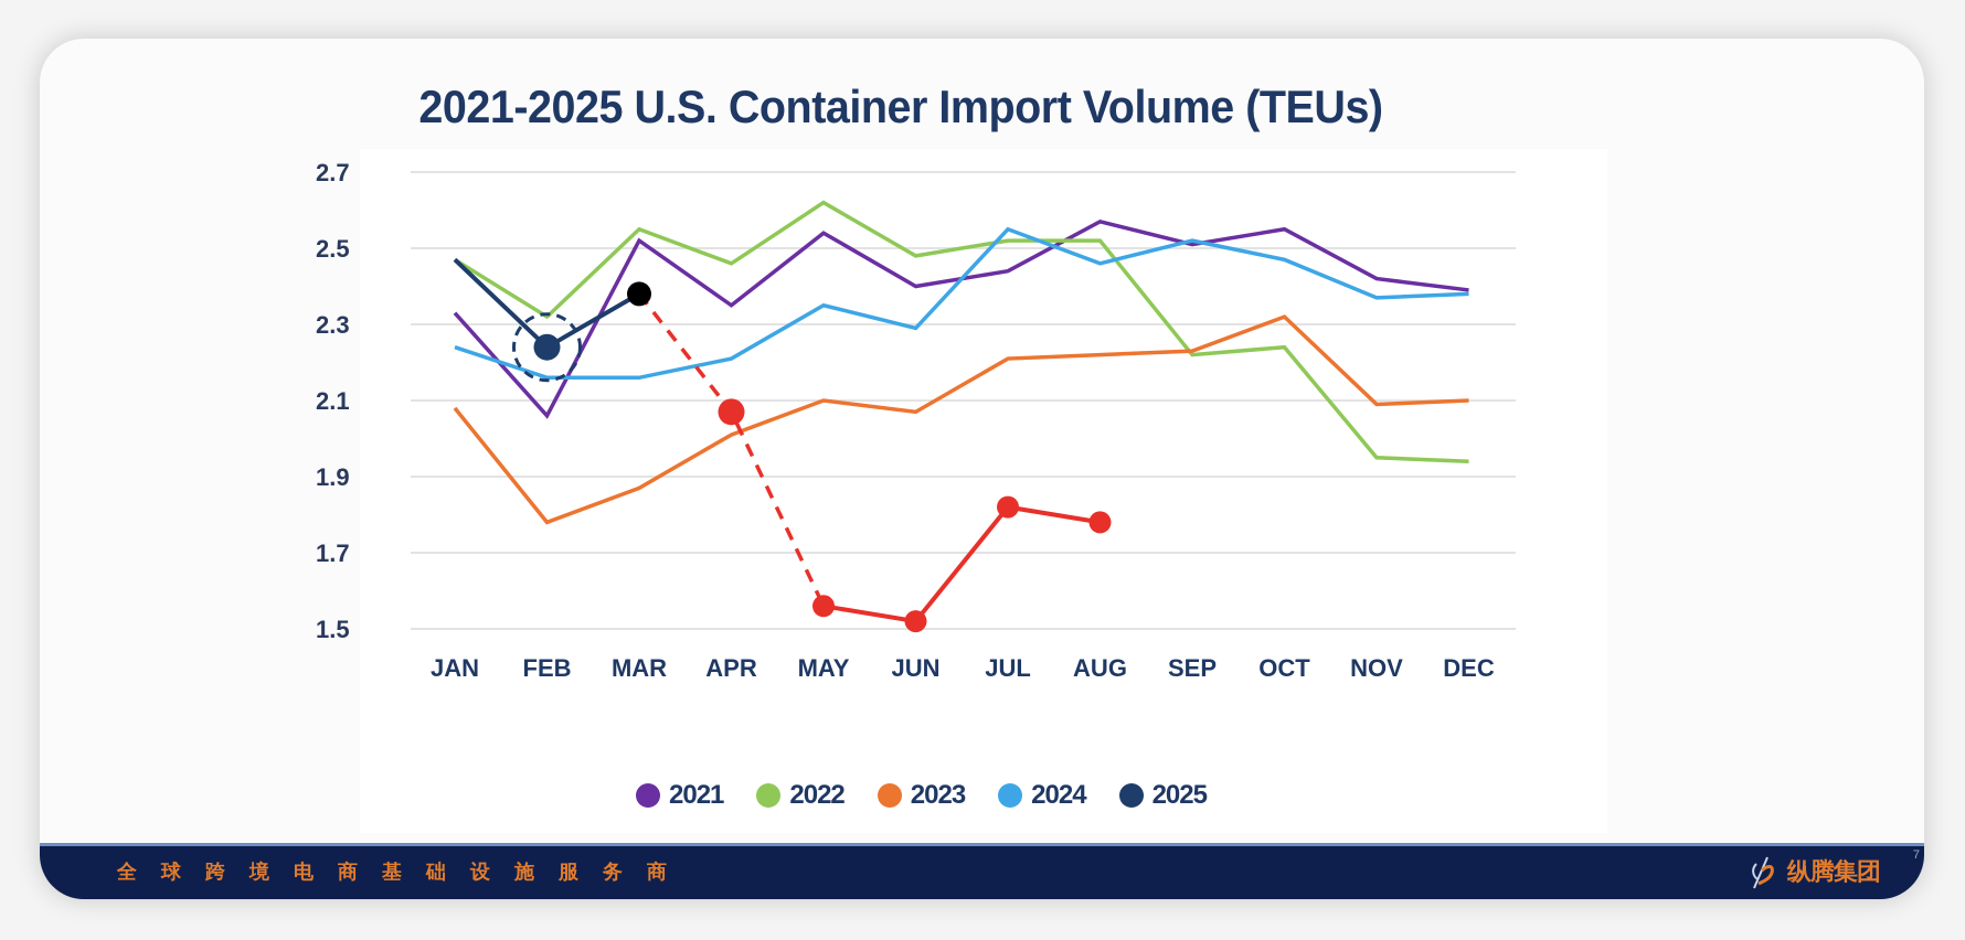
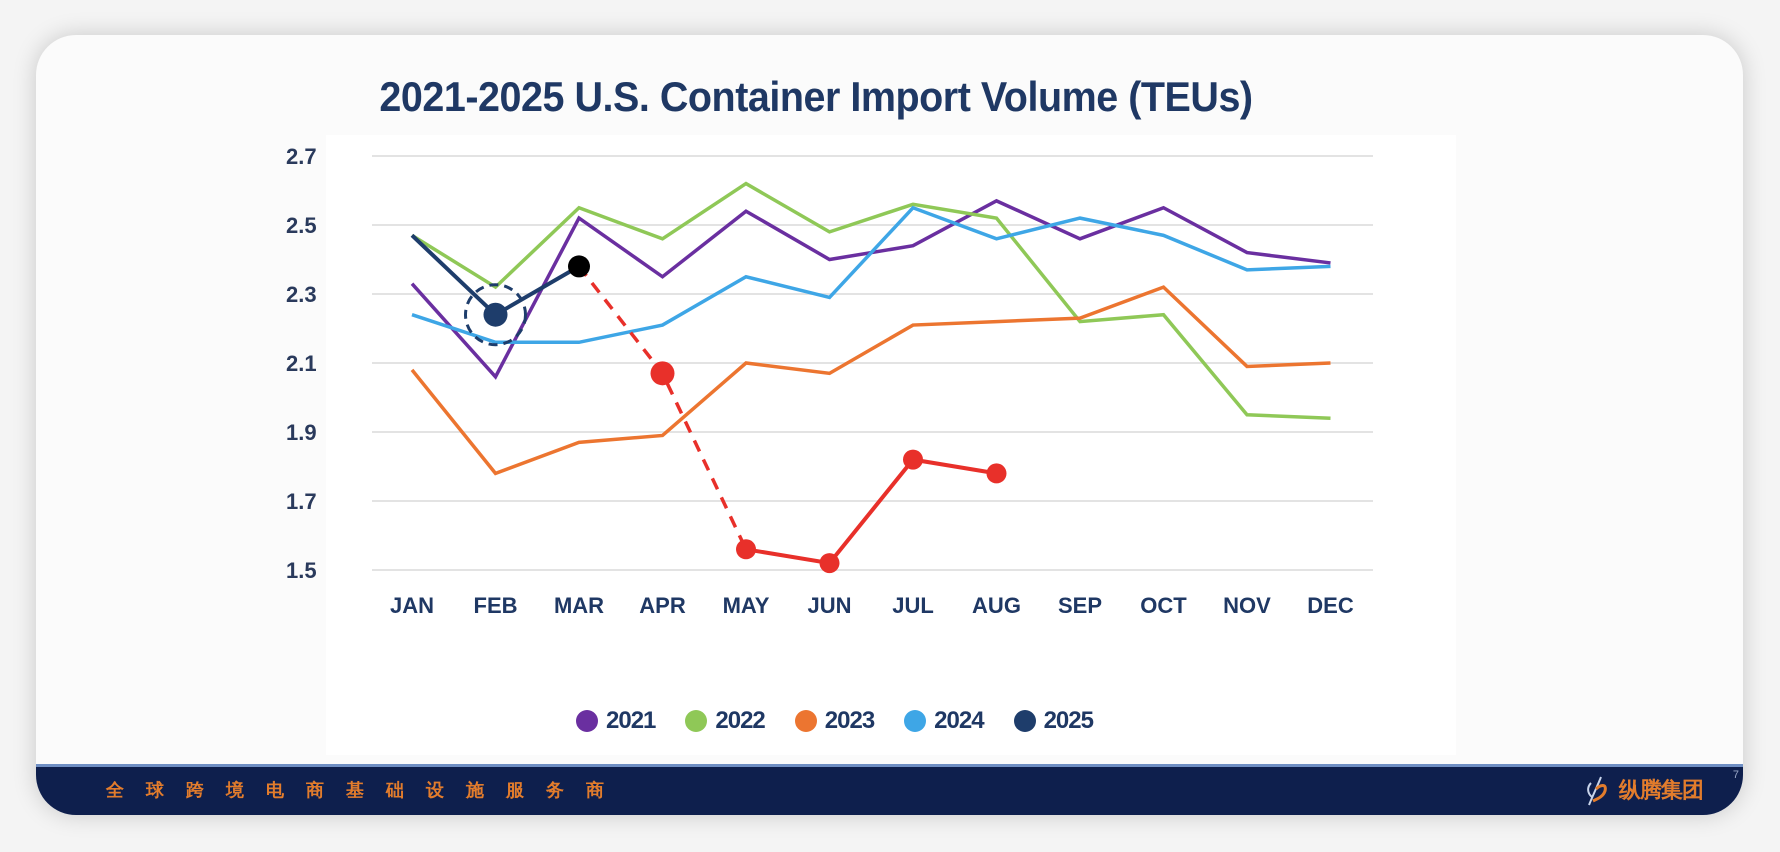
2023/APR: 2.01 -> 1.89
2022/JUL: 2.52 -> 2.56
2021/SEP: 2.51 -> 2.46
